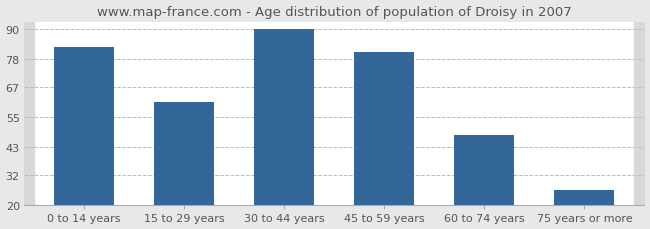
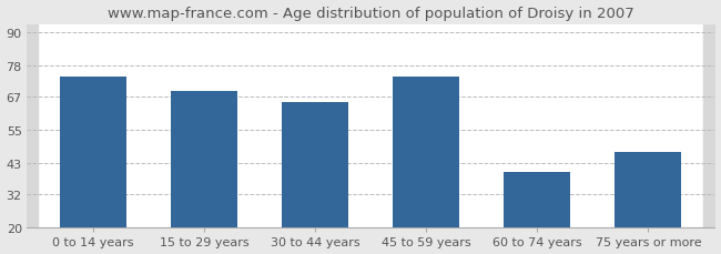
0 to 14 years: 83 -> 74
15 to 29 years: 61 -> 69
30 to 44 years: 90 -> 65
45 to 59 years: 81 -> 74
60 to 74 years: 48 -> 40
75 years or more: 26 -> 47
